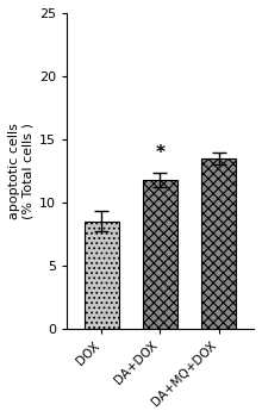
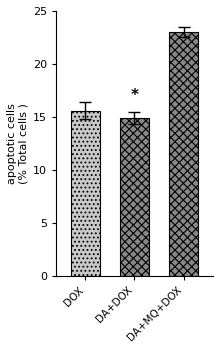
DOX: 8.5 -> 15.6
DA+DOX: 11.8 -> 14.9
DA+MQ+DOX: 13.5 -> 23.0
